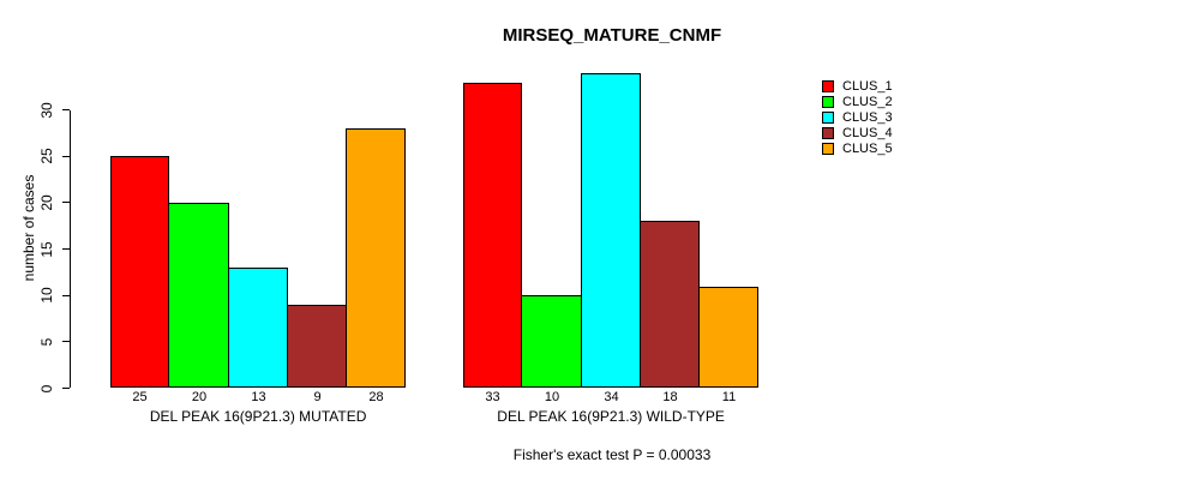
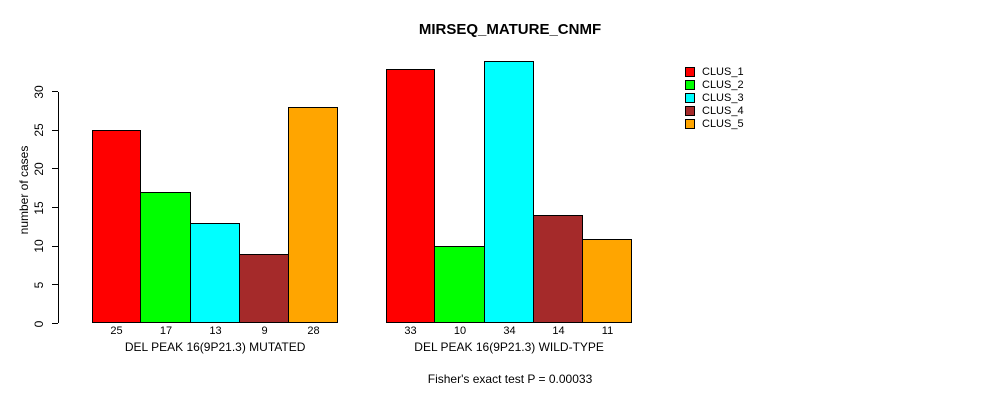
CLUS_2/DEL PEAK 16(9P21.3) MUTATED: 20 -> 17
CLUS_4/DEL PEAK 16(9P21.3) WILD-TYPE: 18 -> 14
